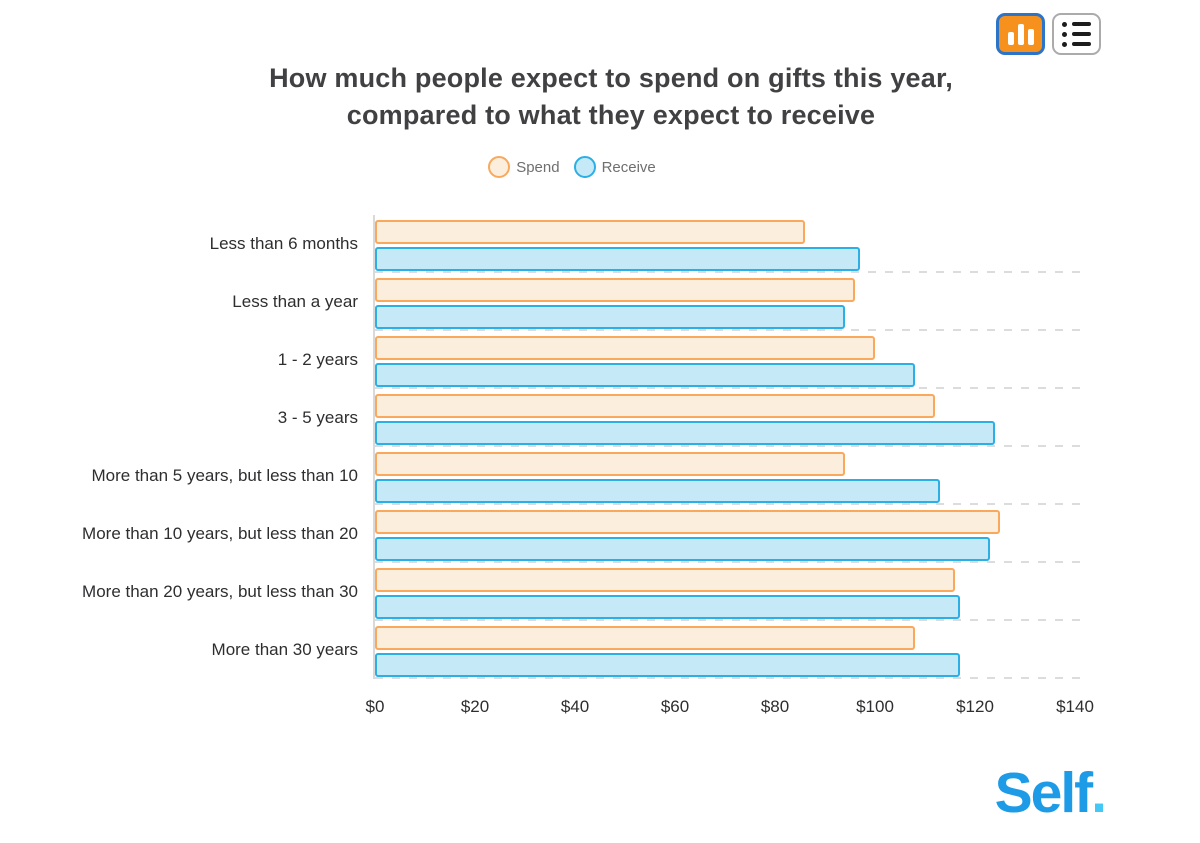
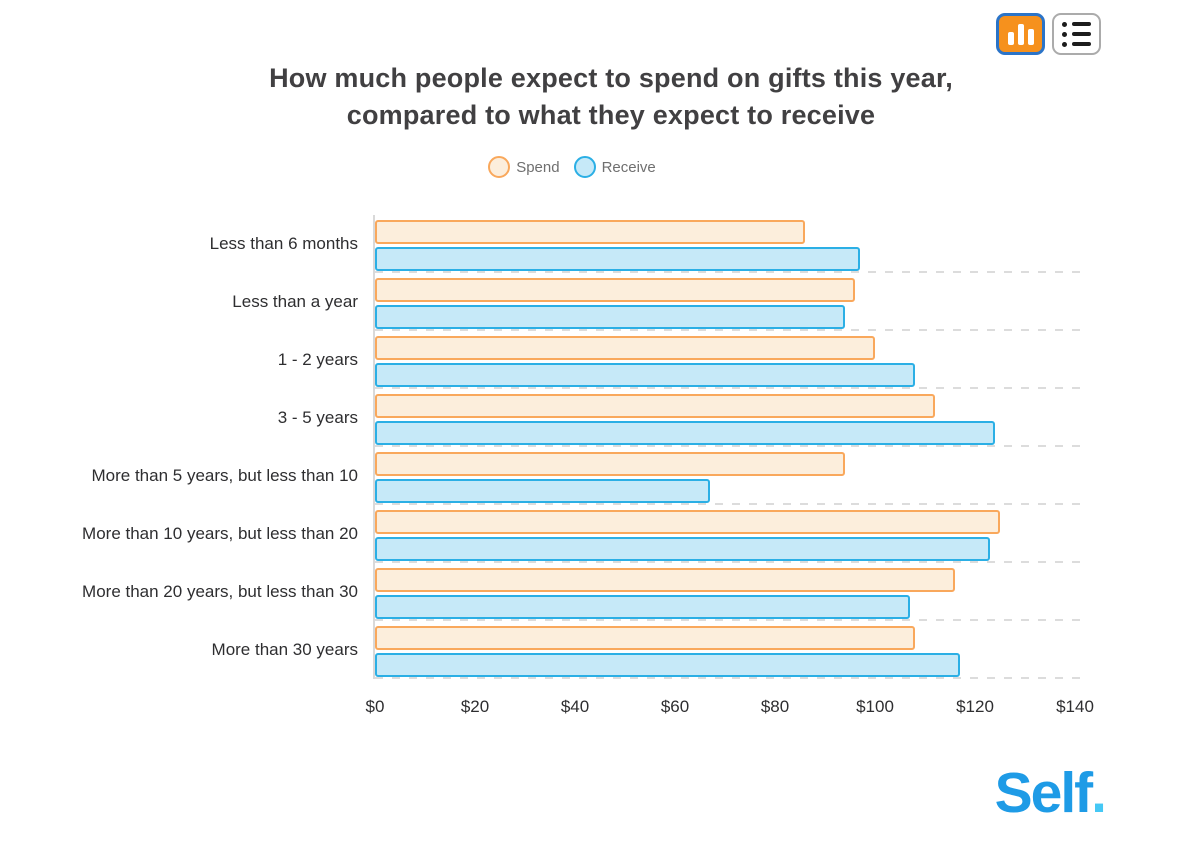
Receive/More than 5 years, but less than 10: $113 -> $67
Receive/More than 20 years, but less than 30: $117 -> $107
